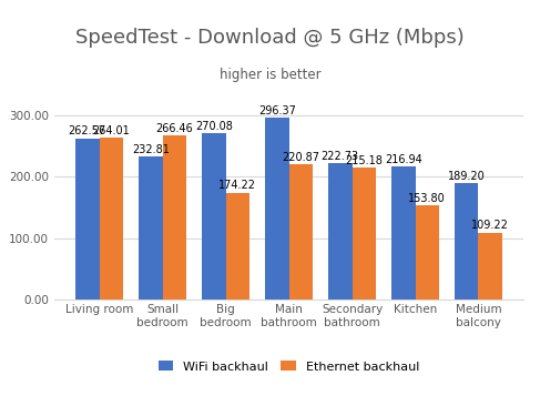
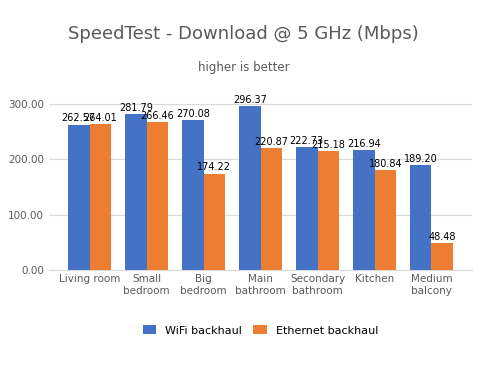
WiFi backhaul/Small bedroom: 232.81 -> 281.79
Ethernet backhaul/Kitchen: 153.80 -> 180.84
Ethernet backhaul/Medium balcony: 109.22 -> 48.48
